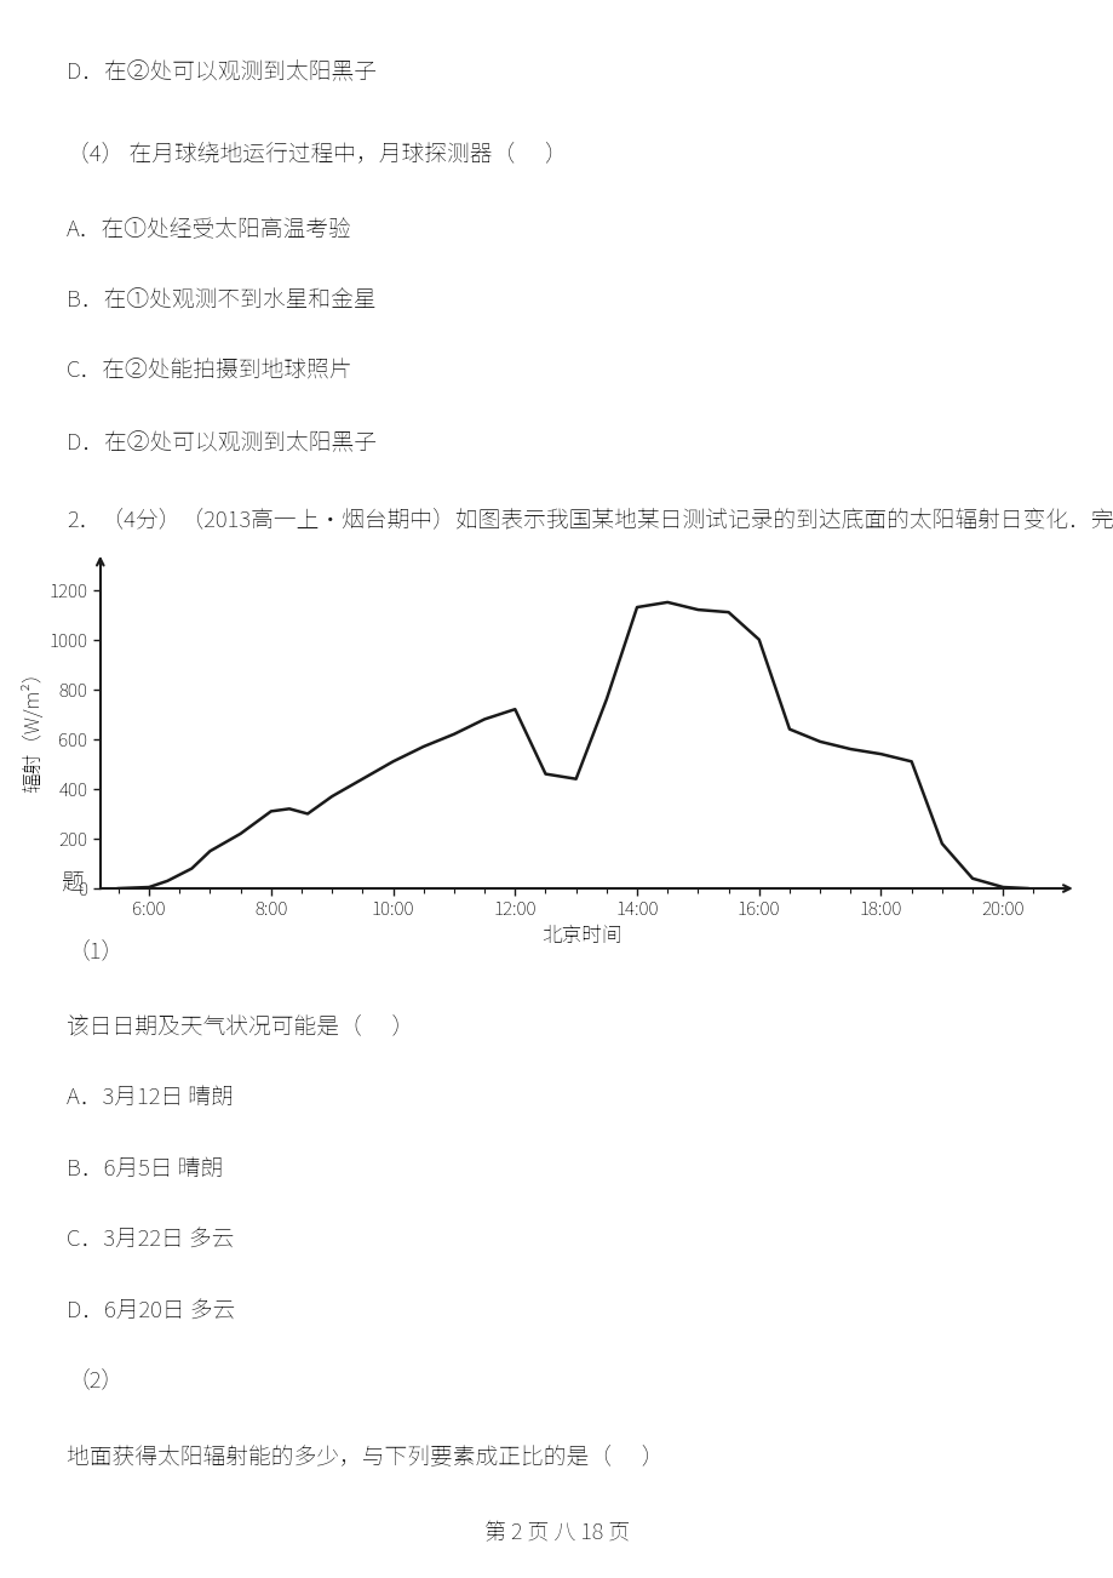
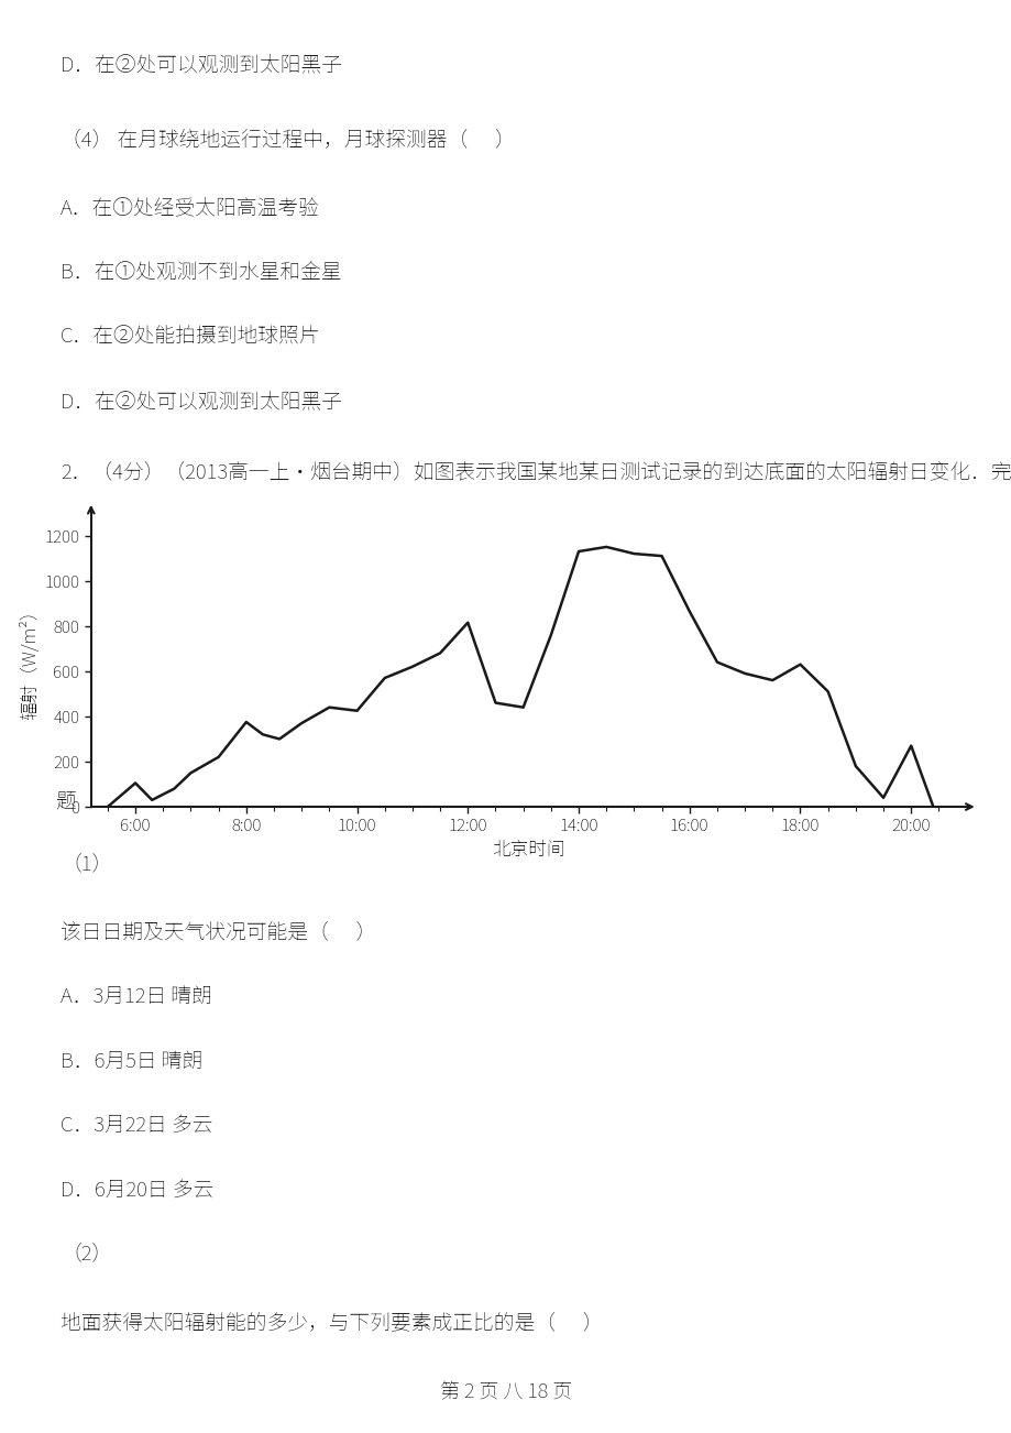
6:00: 5 -> 105
8:00: 310 -> 375
10:00: 510 -> 425
12:00: 720 -> 815
16:00: 1000 -> 865
18:00: 540 -> 630
20:00: 5 -> 270
